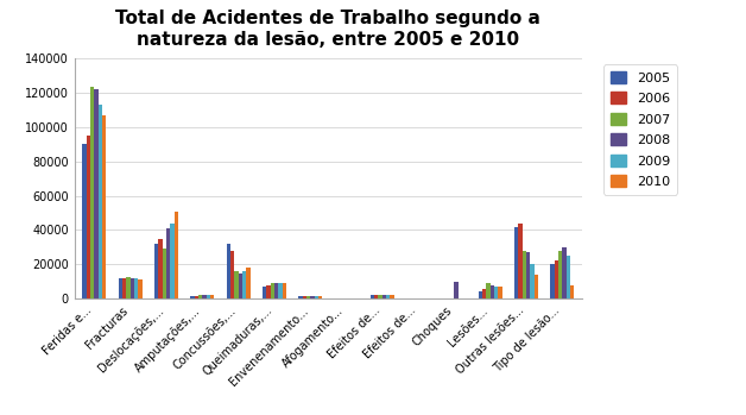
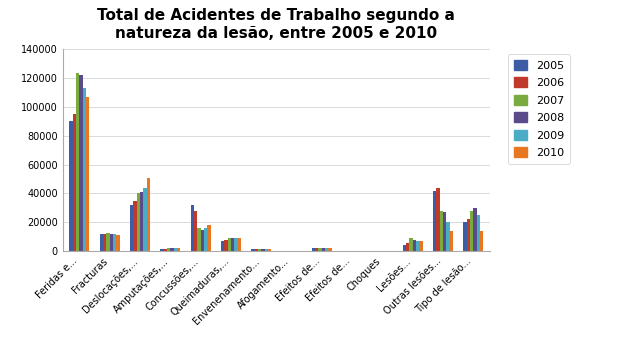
2007/Deslocações,...: 29000 -> 40000
2008/Choques: 10000 -> 0
2010/Tipo de lesão...: 8000 -> 14000
